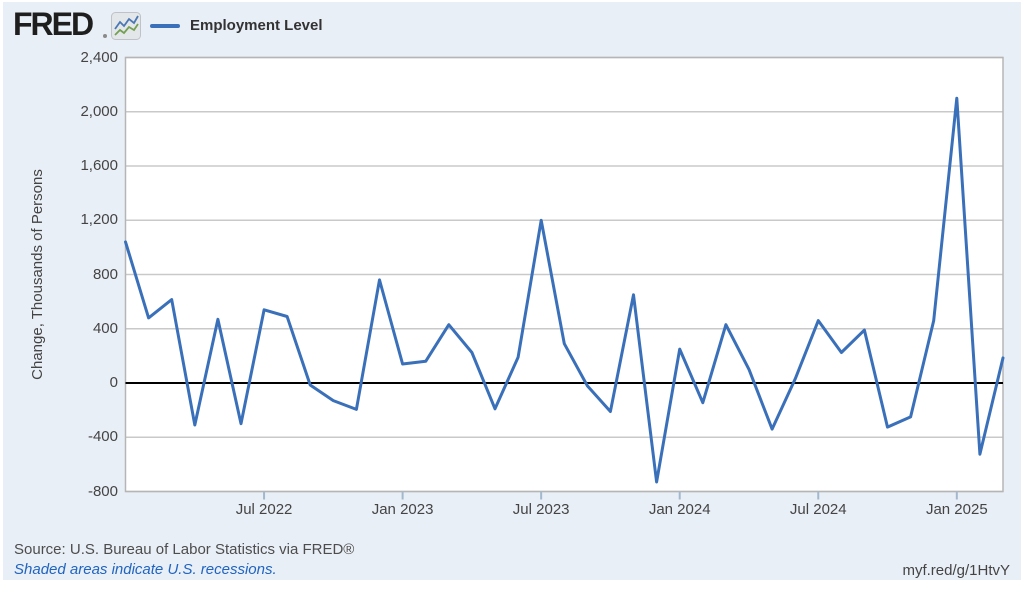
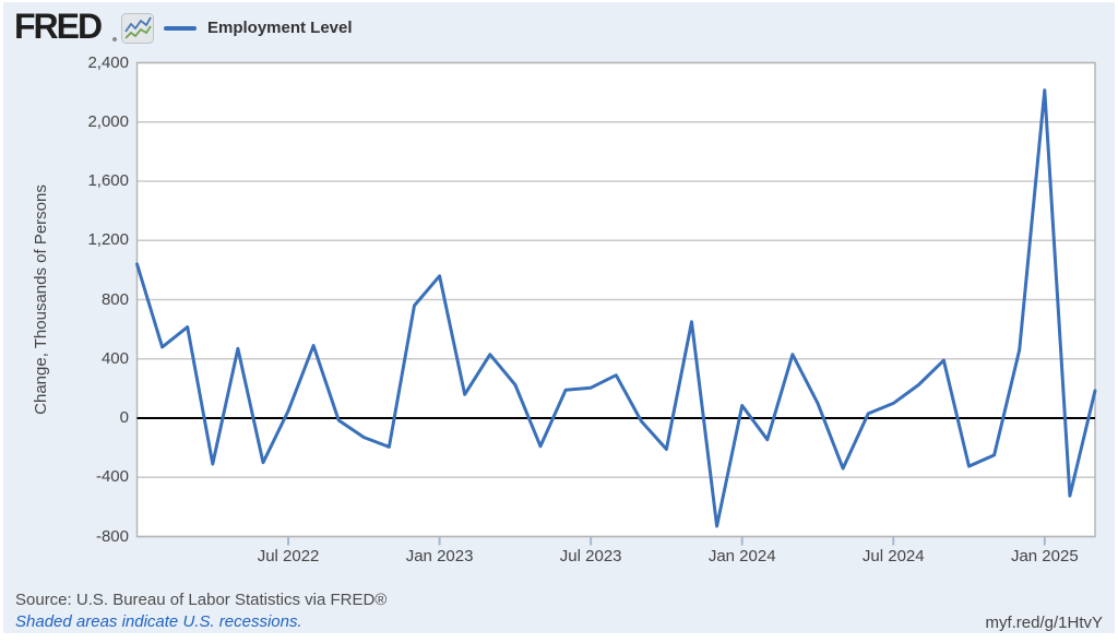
Jul 2022: 540 -> 50
Jan 2023: 140 -> 960
Jul 2023: 1200 -> 200
Jan 2024: 250 -> 80
Jul 2024: 460 -> 100
Jan 2025: 2100 -> 2220
